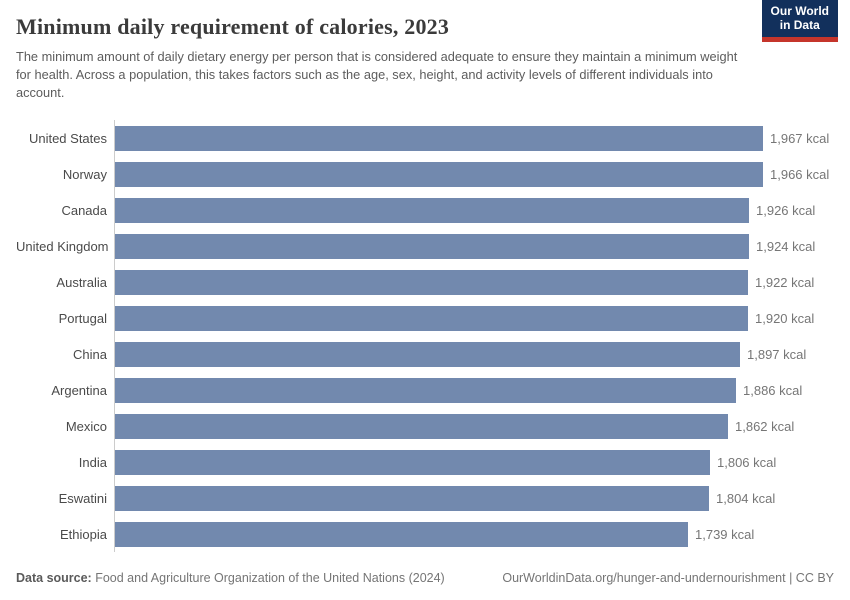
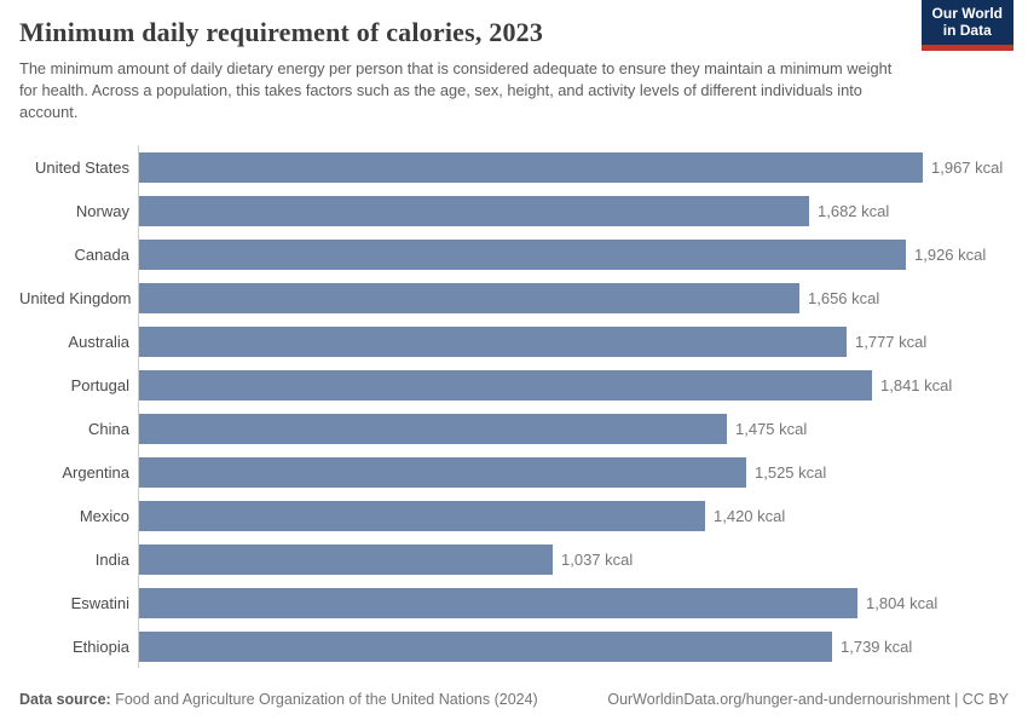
Norway: 1,966 -> 1,682
United Kingdom: 1,924 -> 1,656
Australia: 1,922 -> 1,777
Portugal: 1,920 -> 1,841
China: 1,897 -> 1,475
Argentina: 1,886 -> 1,525
Mexico: 1,862 -> 1,420
India: 1,806 -> 1,037
